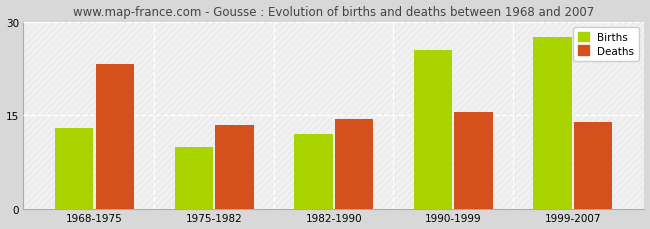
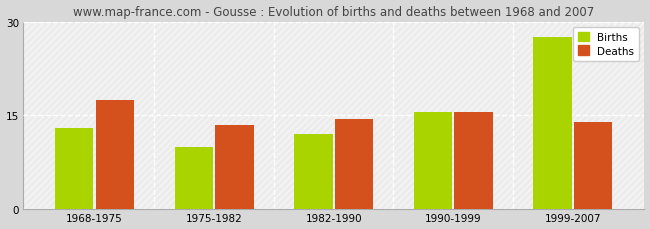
Deaths/1968-1975: 23.2 -> 17.5
Births/1990-1999: 25.4 -> 15.5
